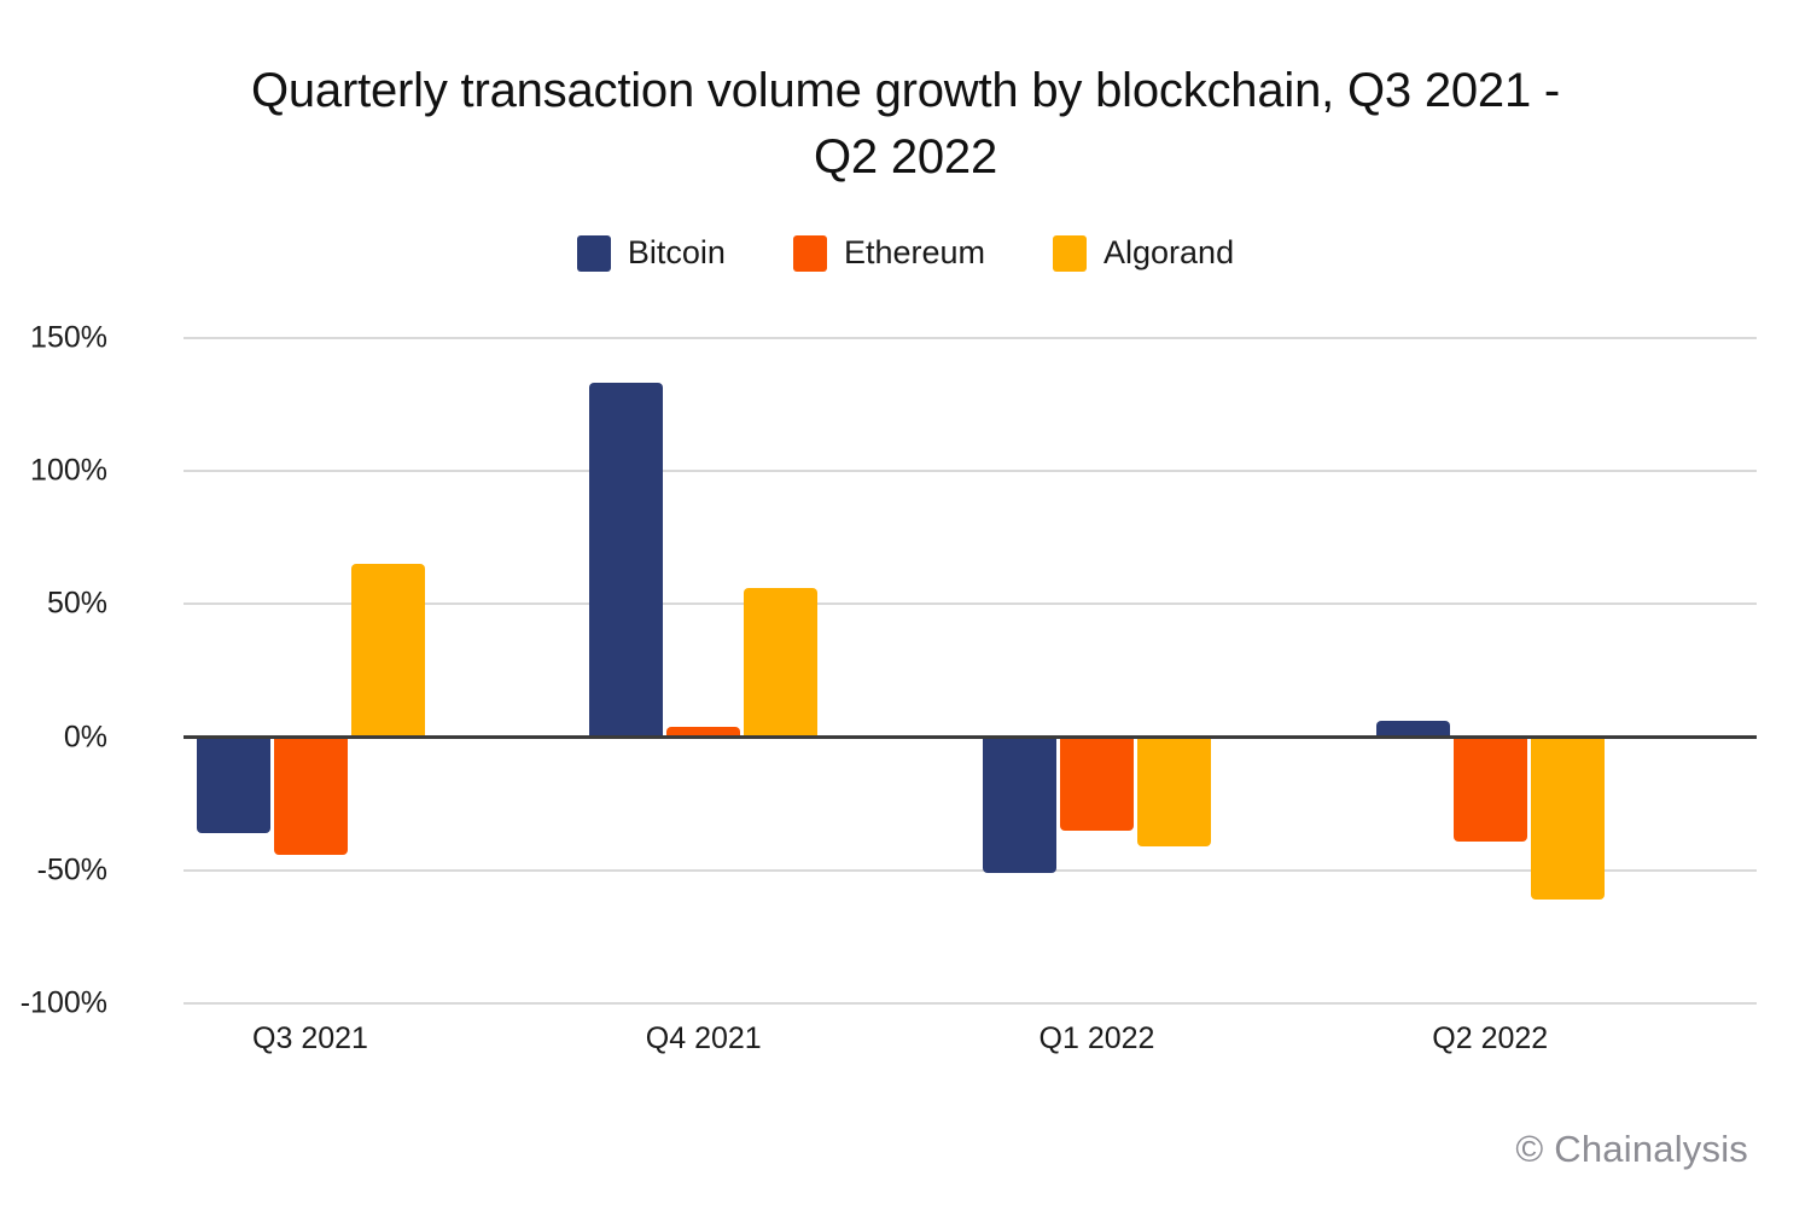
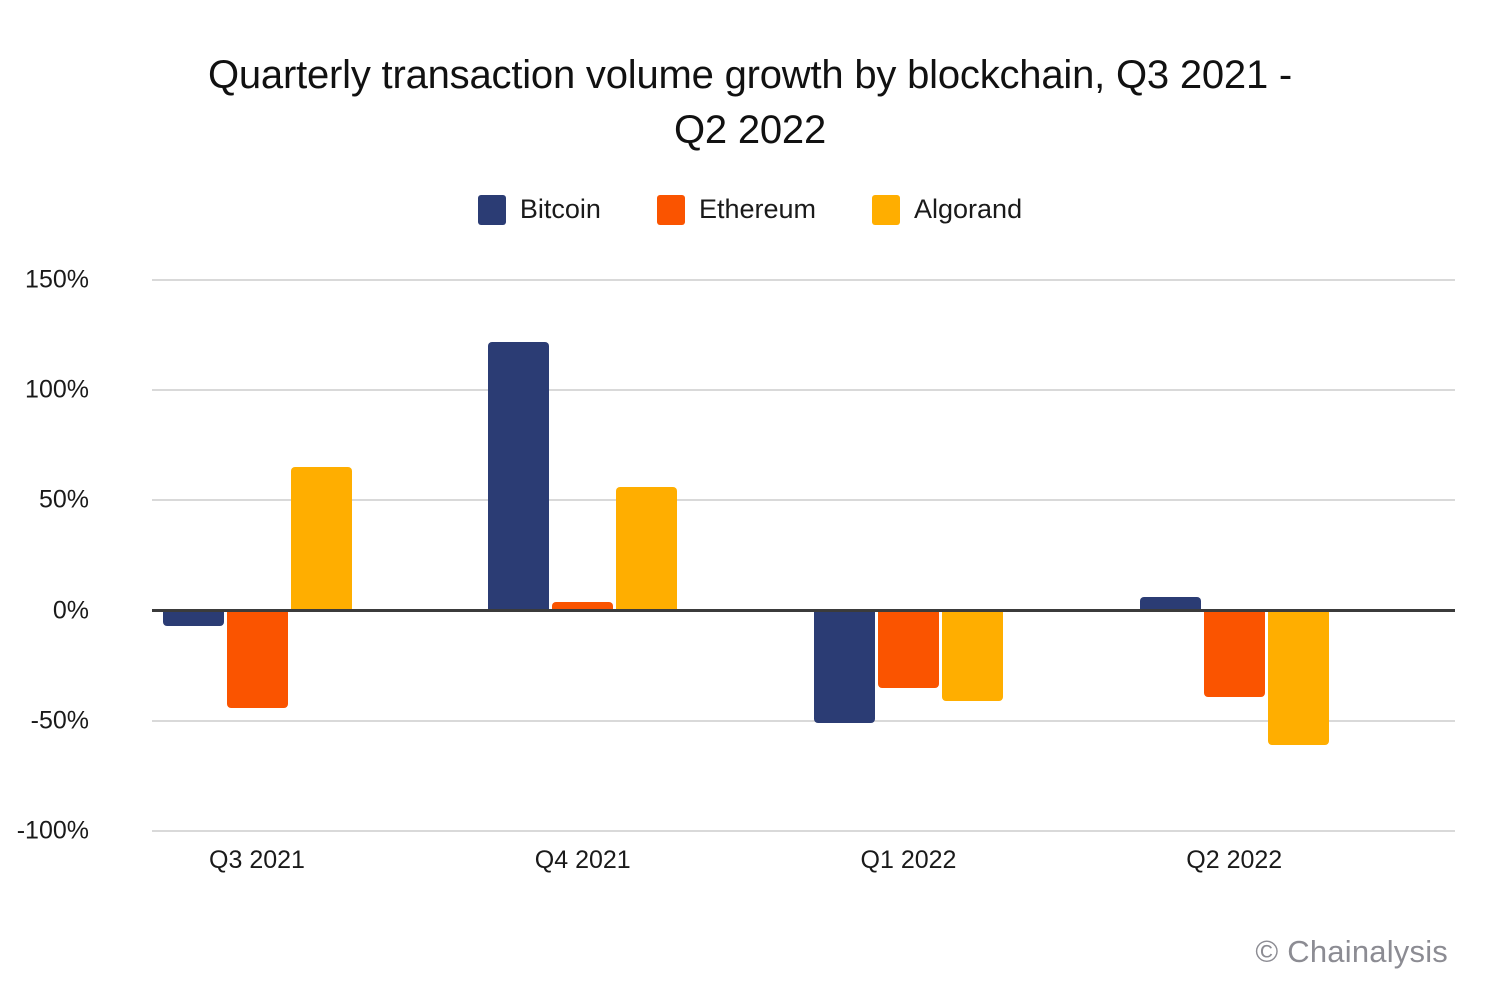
Bitcoin/Q3 2021: -36% -> -7%
Bitcoin/Q4 2021: 133% -> 122%
